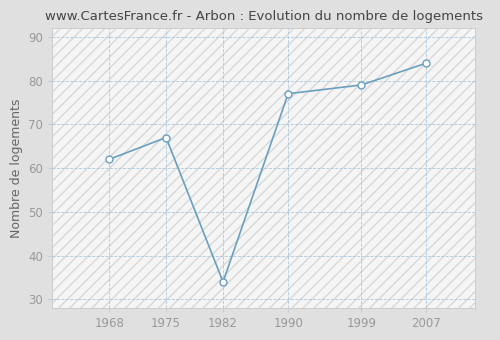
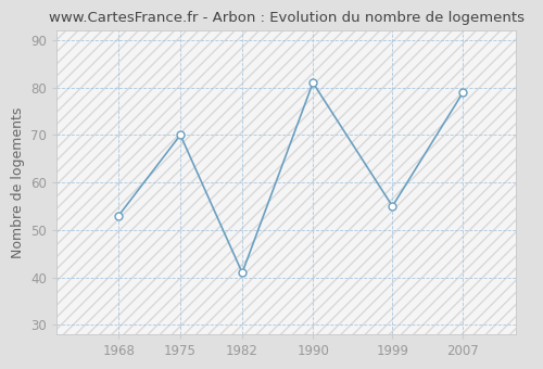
1968: 62 -> 53
1975: 67 -> 70
1982: 34 -> 41
1990: 77 -> 81
1999: 79 -> 55
2007: 84 -> 79
